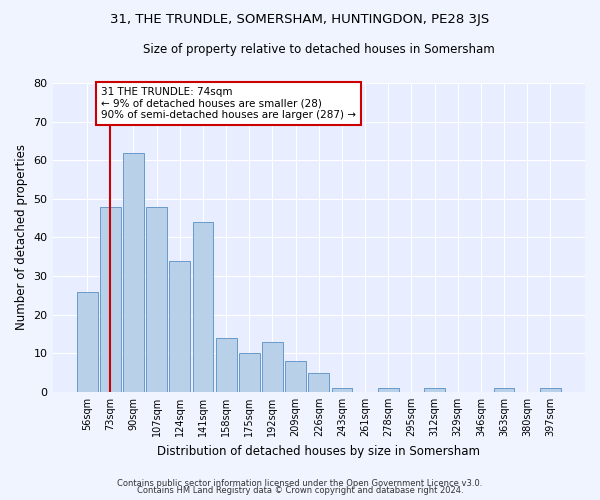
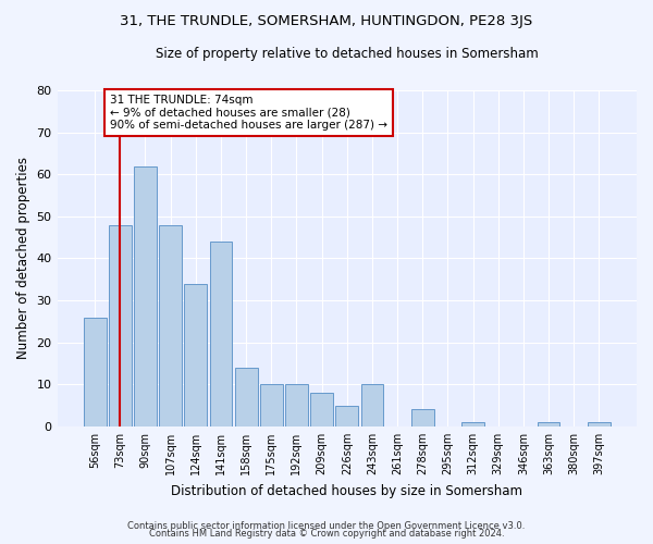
192sqm: 13 -> 10
243sqm: 1 -> 10
278sqm: 1 -> 4
